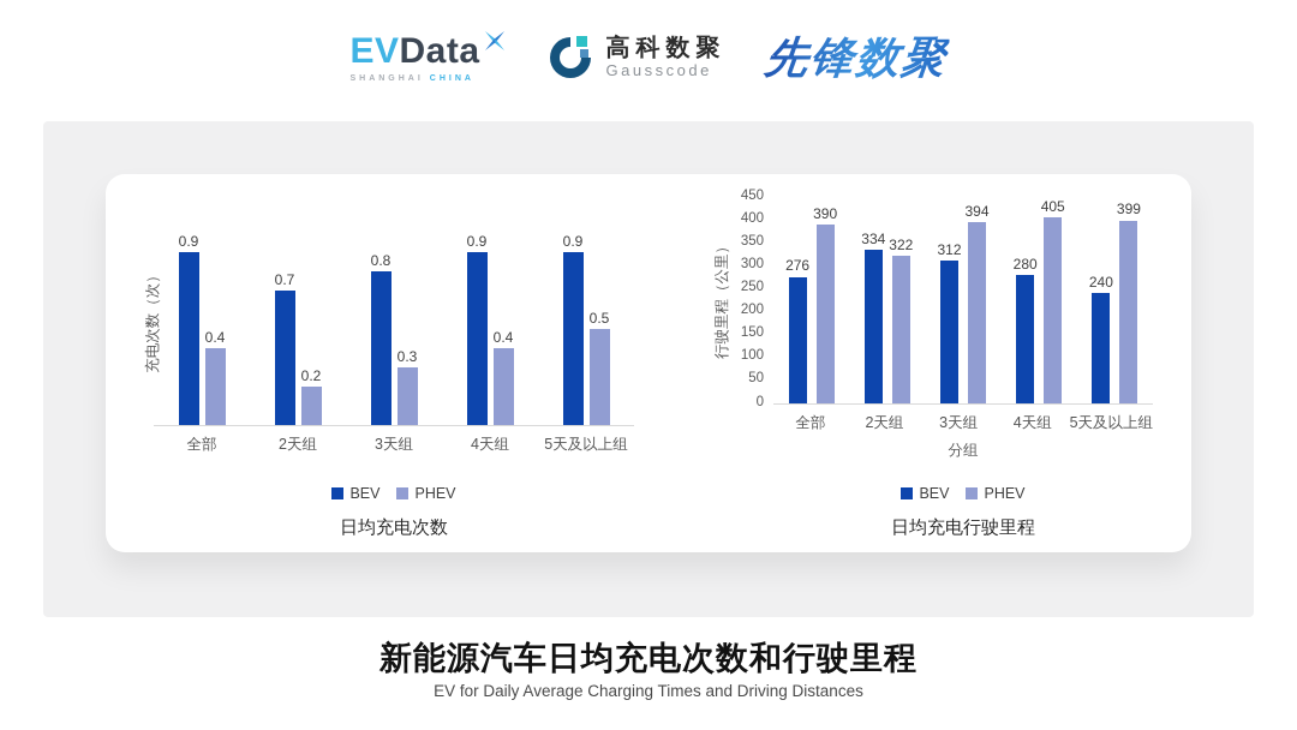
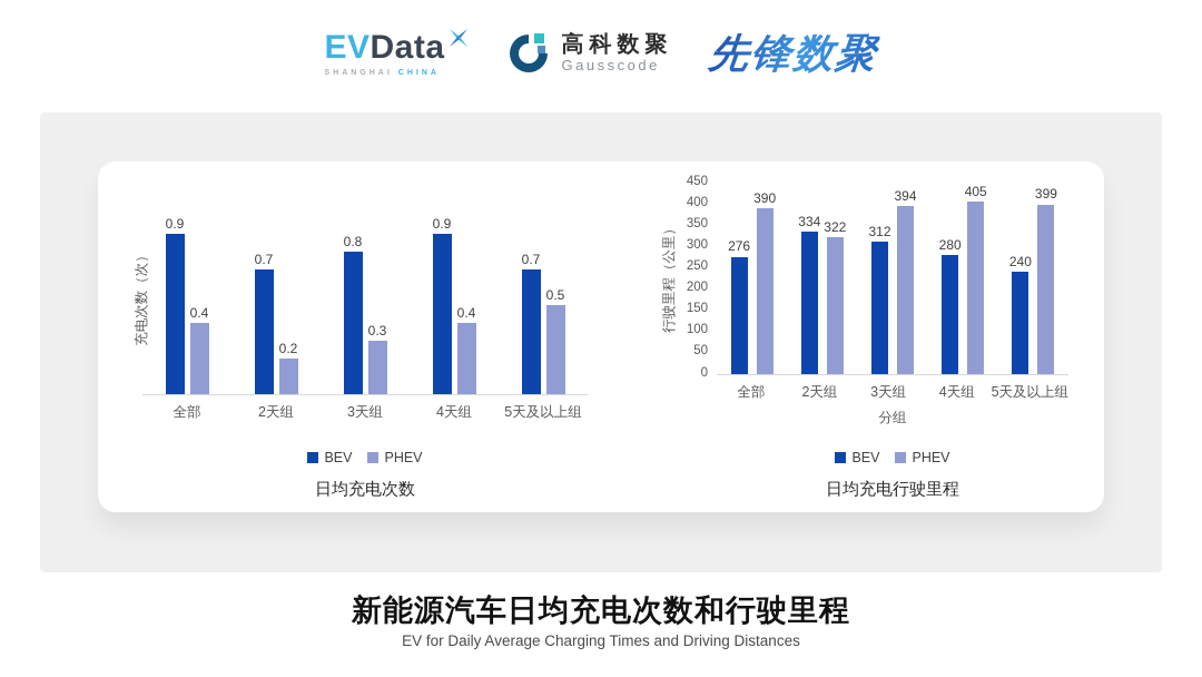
日均充电次数/BEV/5天及以上组: 0.9 -> 0.7
